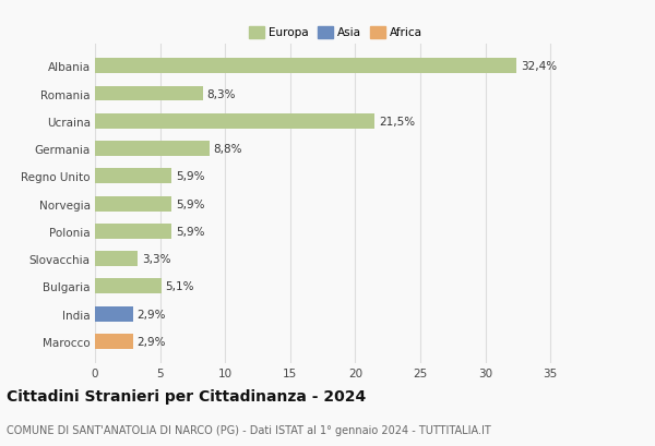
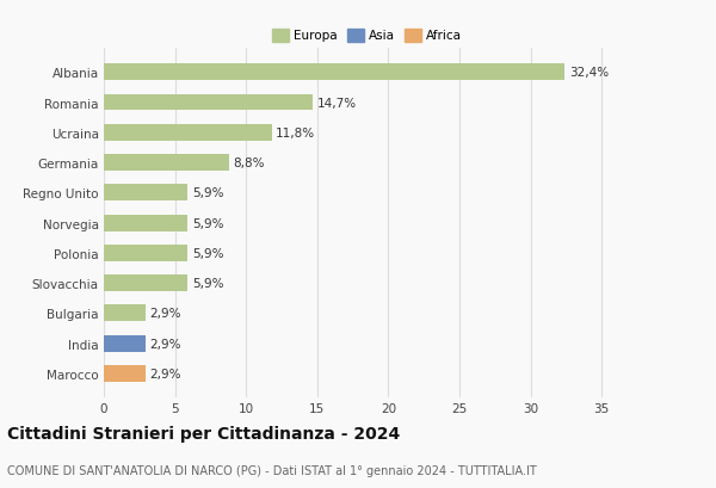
Romania: 8,3% -> 14,7%
Ucraina: 21,5% -> 11,8%
Slovacchia: 3,3% -> 5,9%
Bulgaria: 5,1% -> 2,9%
